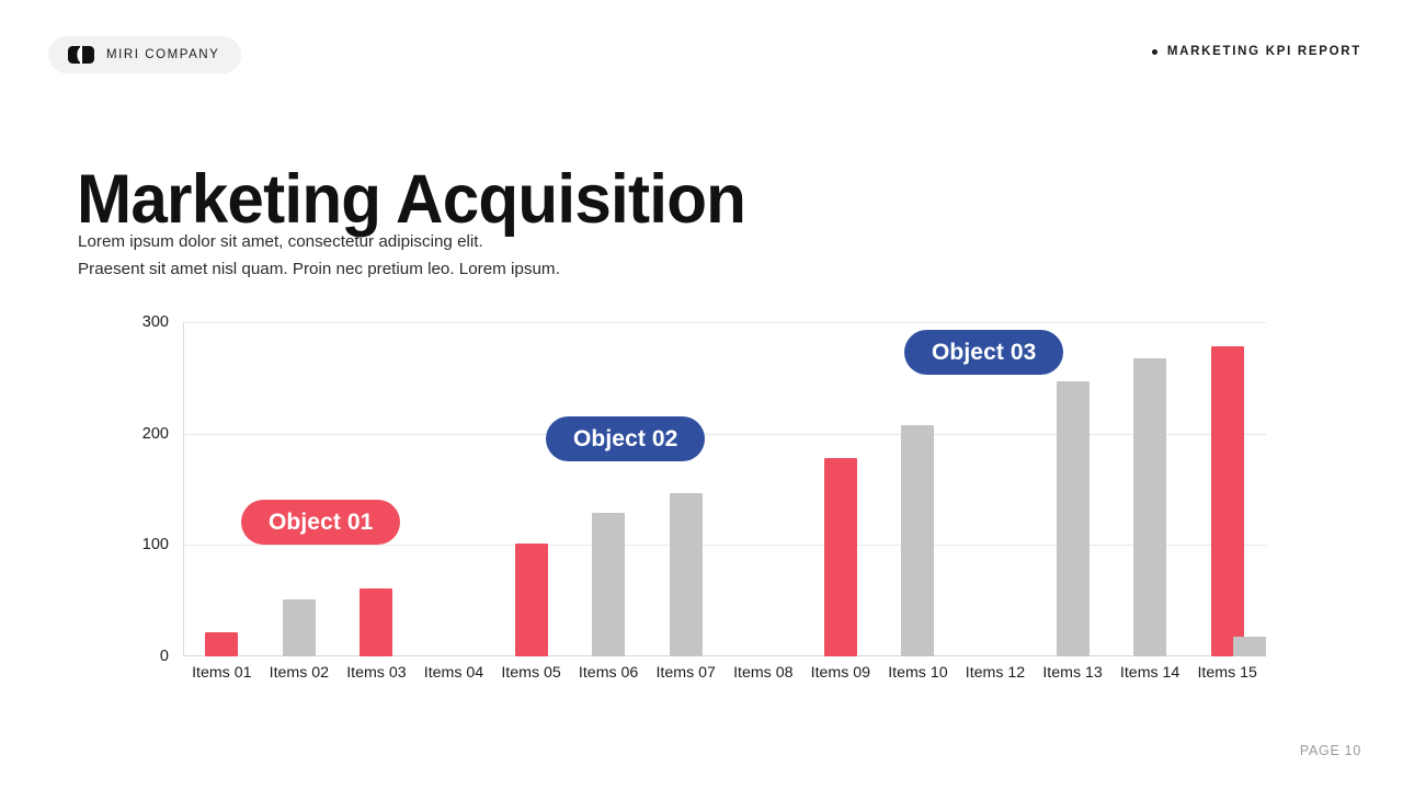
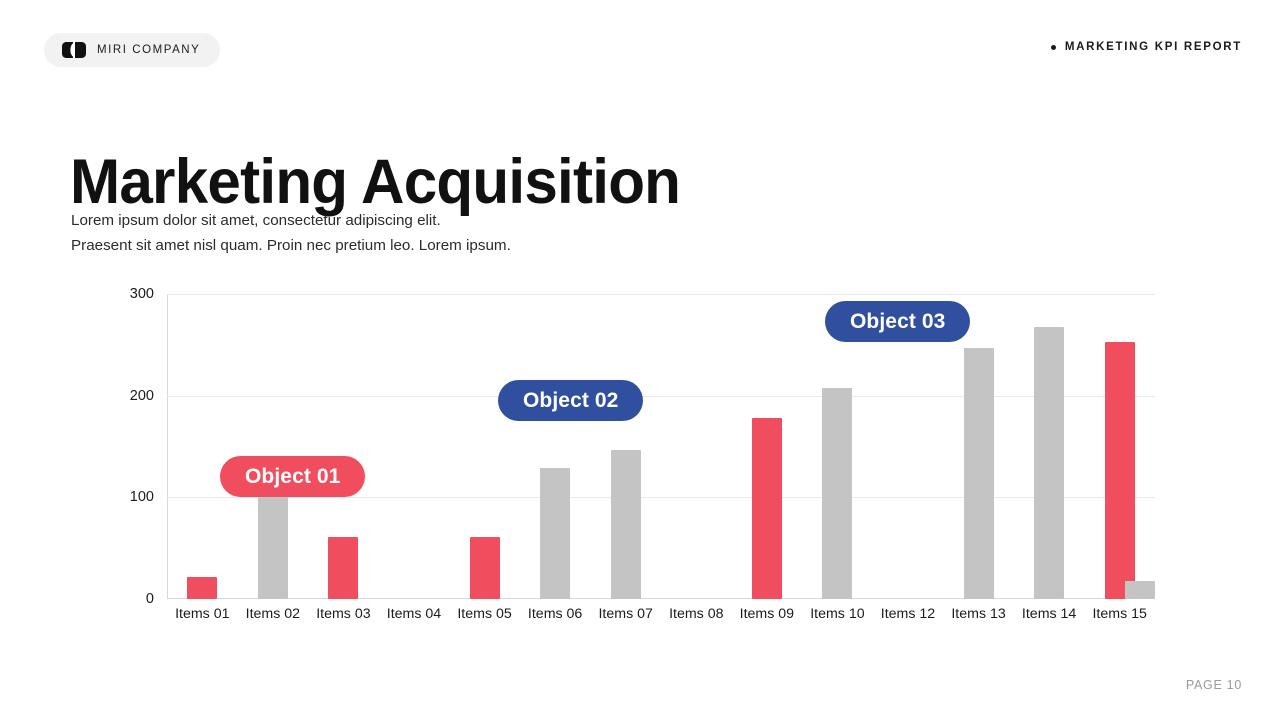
Items 02: 51 -> 126
Items 05: 101 -> 61
Items 15: 278 -> 253
